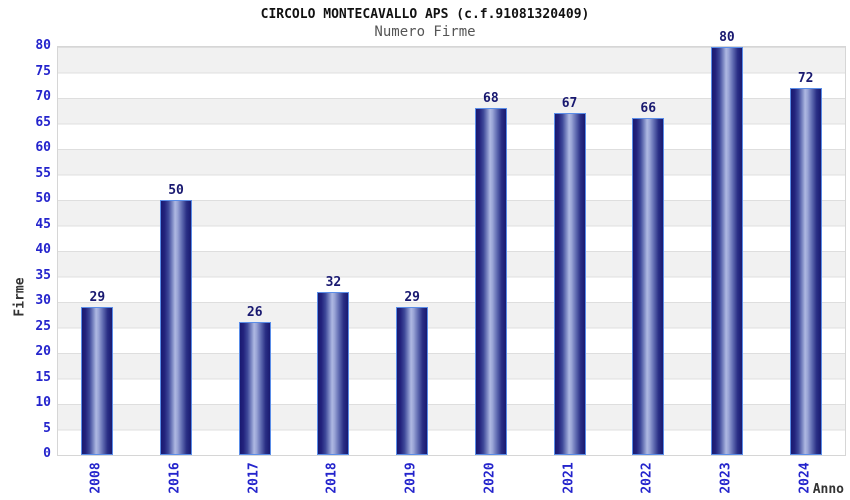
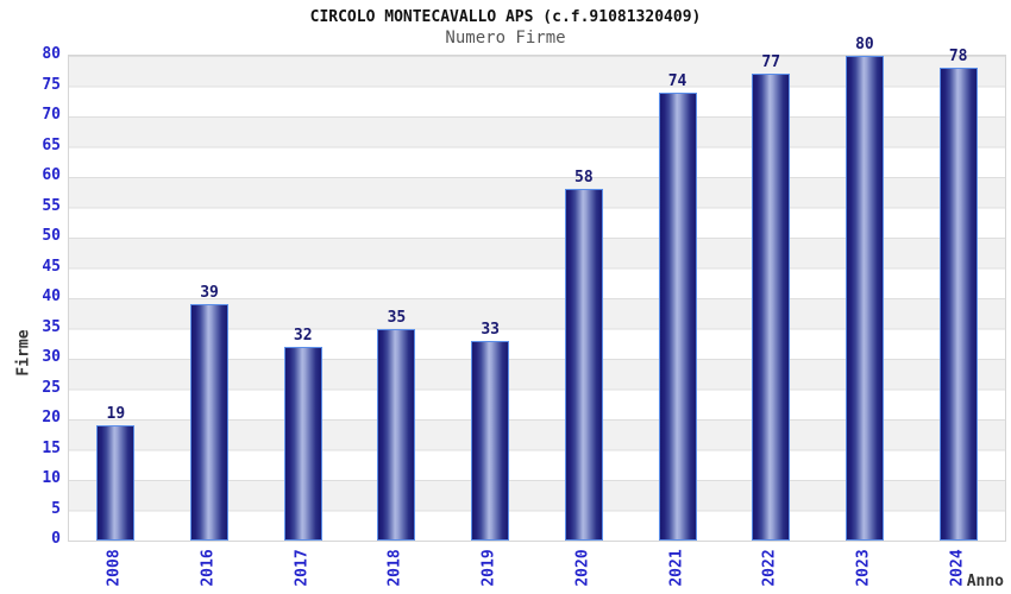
2008: 29 -> 19
2016: 50 -> 39
2017: 26 -> 32
2018: 32 -> 35
2019: 29 -> 33
2020: 68 -> 58
2021: 67 -> 74
2022: 66 -> 77
2024: 72 -> 78
